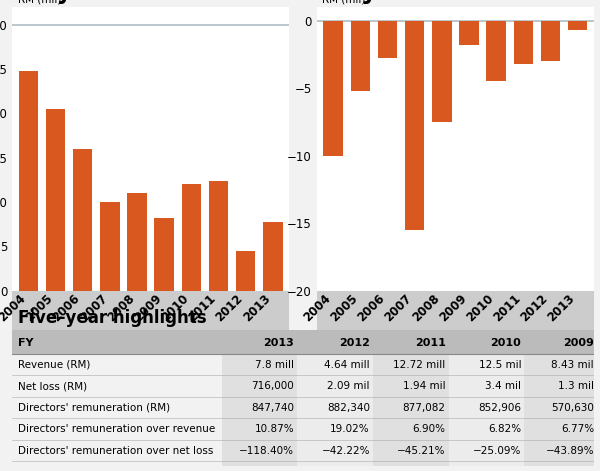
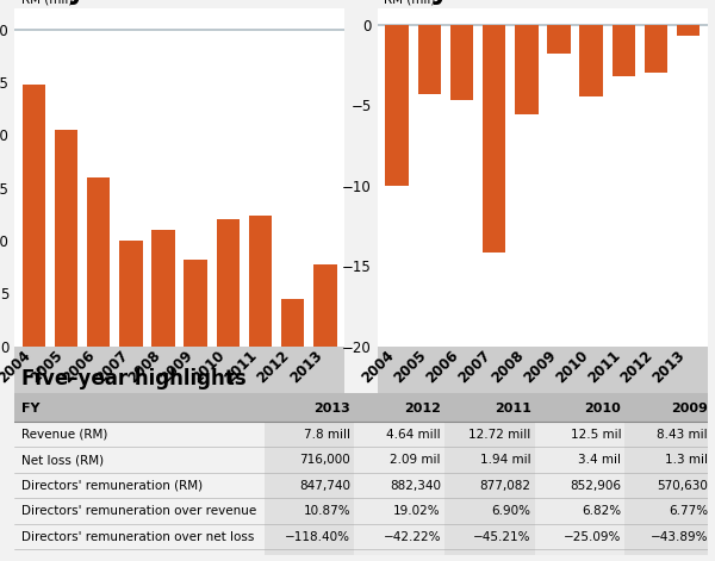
2005: -5.2 -> -4.3
2006: -2.8 -> -4.7
2007: -15.5 -> -14.2
2008: -7.5 -> -5.6
